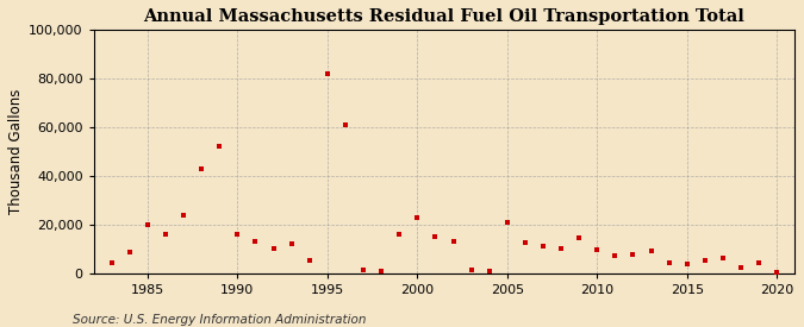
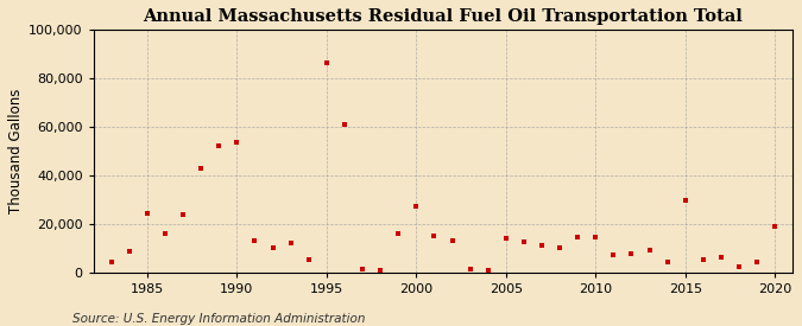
1985: 20,000 -> 24,500
1990: 16,000 -> 53,500
1995: 82,000 -> 86,500
2000: 23,000 -> 27,000
2005: 21,000 -> 14,000
2010: 9,500 -> 14,500
2015: 4,000 -> 29,500
2020: 500 -> 19,000
